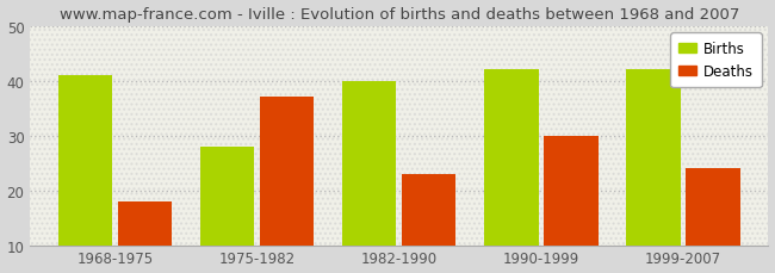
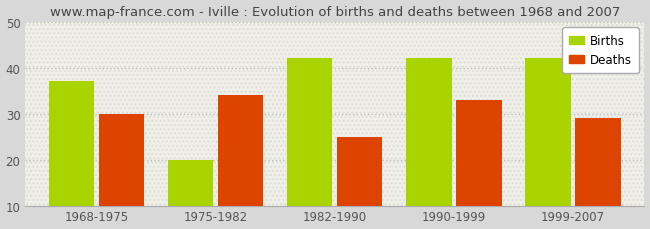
Births/1968-1975: 41 -> 37
Deaths/1968-1975: 18 -> 30
Births/1975-1982: 28 -> 20
Deaths/1975-1982: 37 -> 34
Births/1982-1990: 40 -> 42
Deaths/1982-1990: 23 -> 25
Deaths/1990-1999: 30 -> 33
Deaths/1999-2007: 24 -> 29
